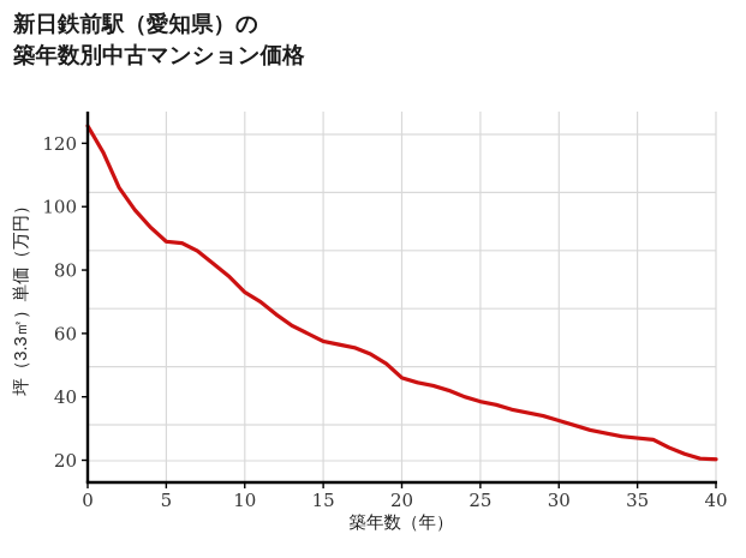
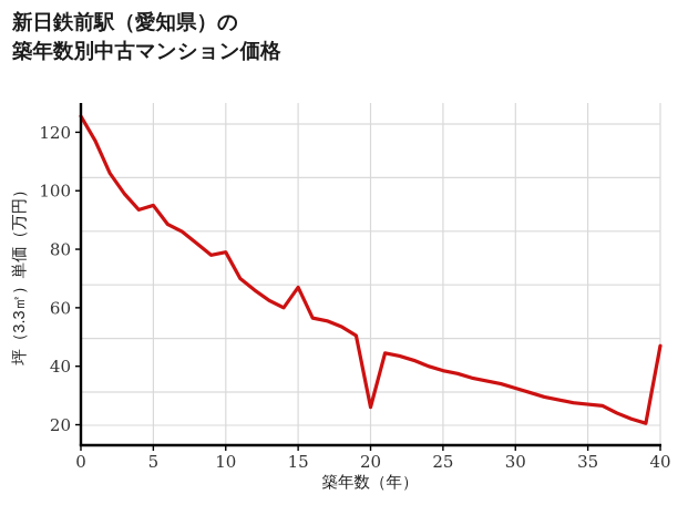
5: 89 -> 95
10: 73 -> 79
15: 58 -> 67
20: 46 -> 26
40: 20 -> 47
